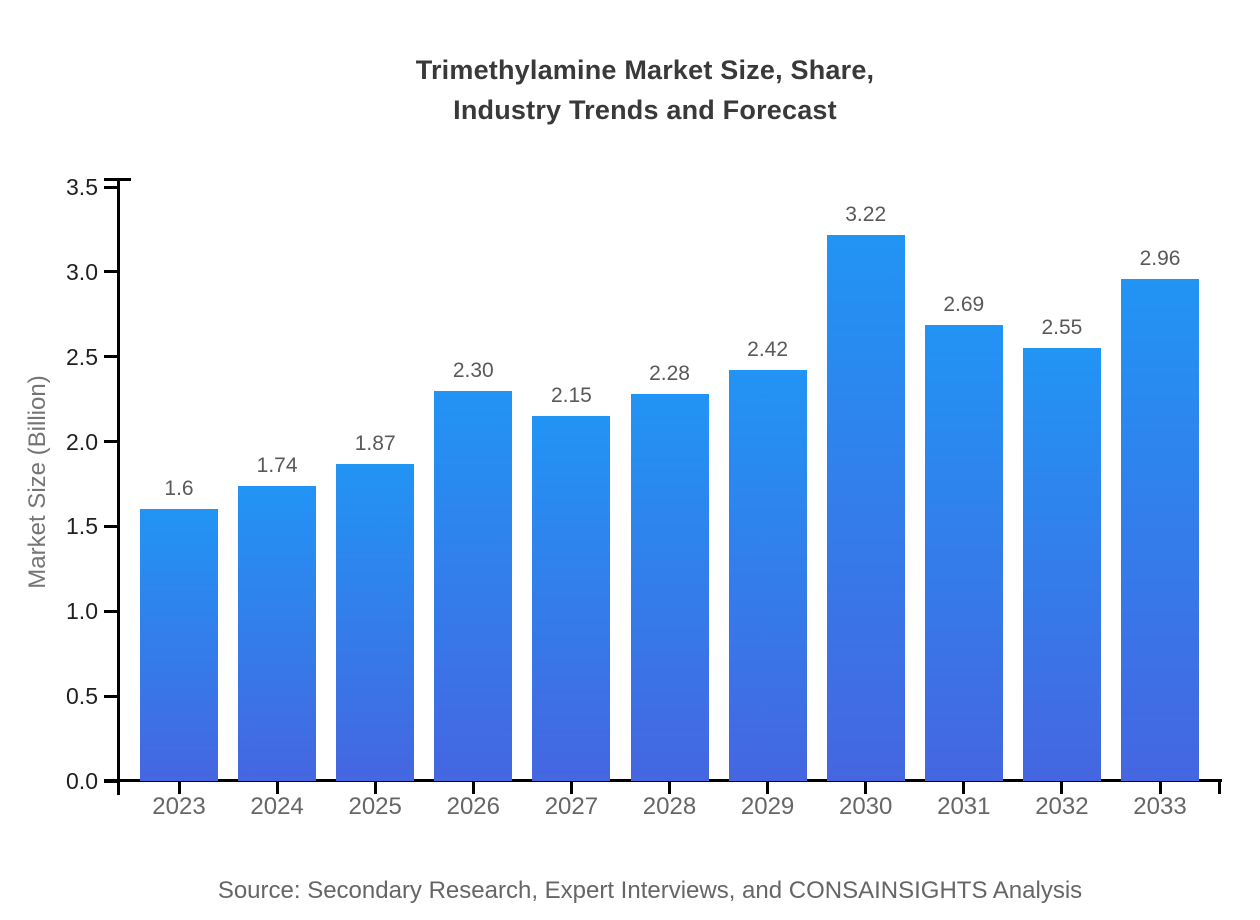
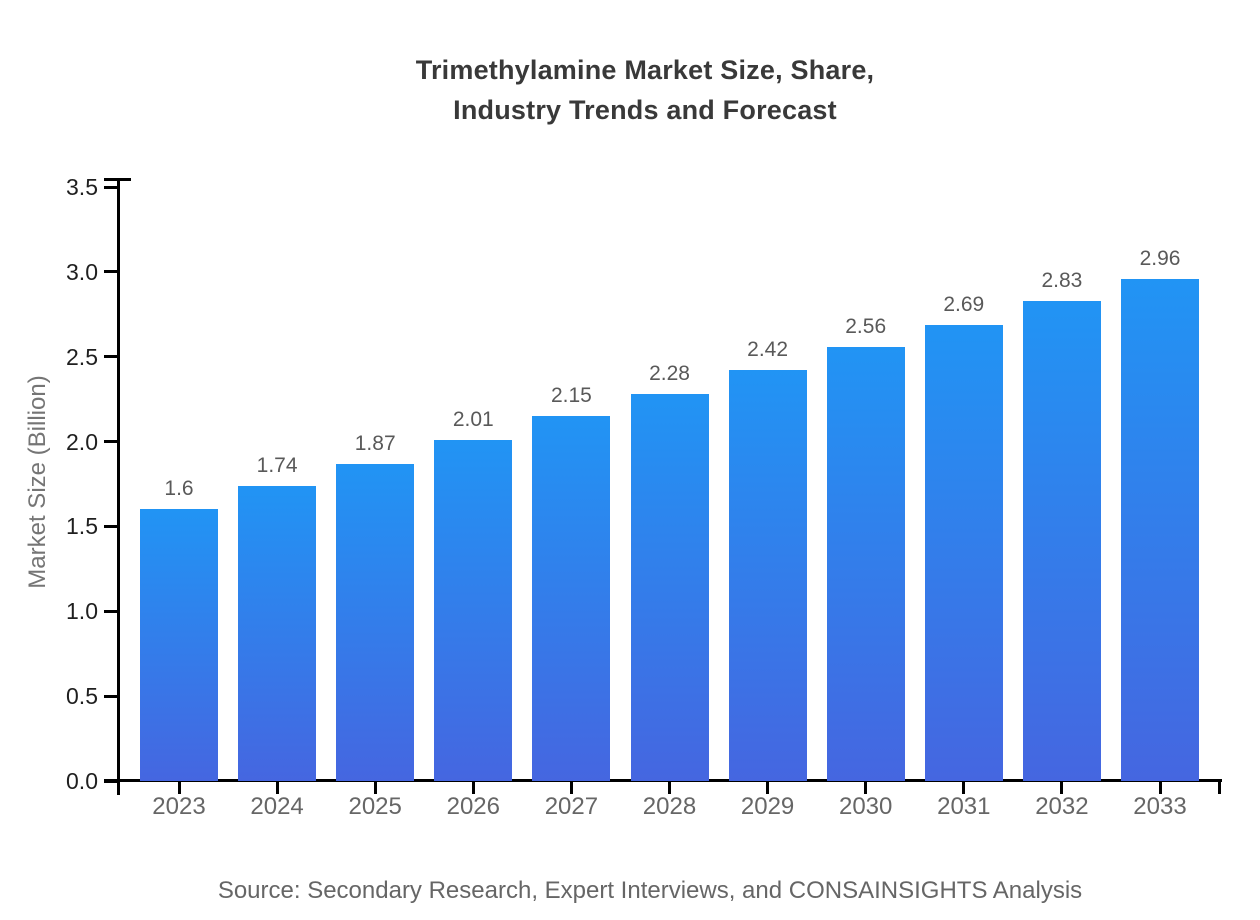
2026: 2.30 -> 2.01
2030: 3.22 -> 2.56
2032: 2.55 -> 2.83
